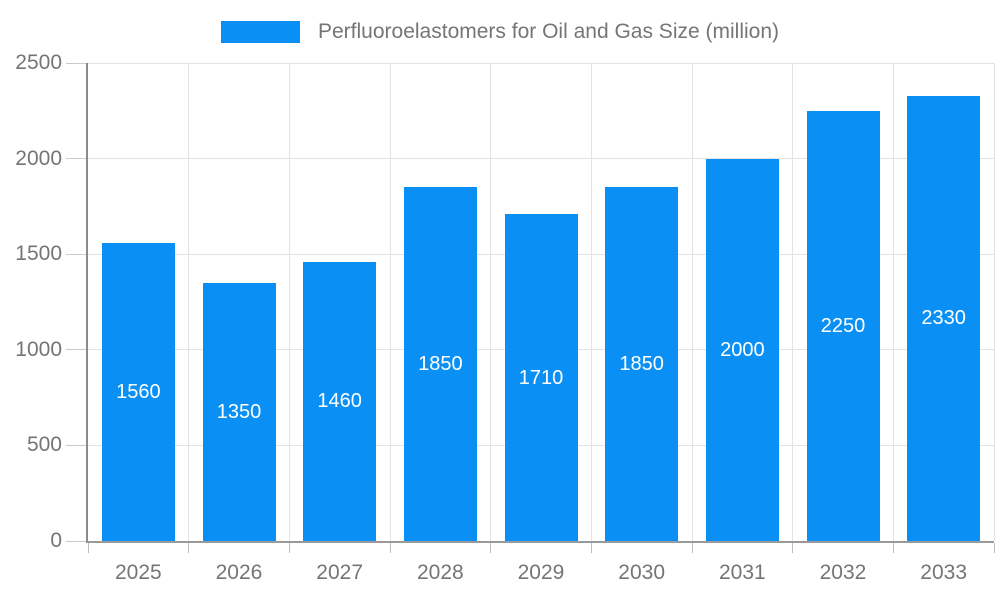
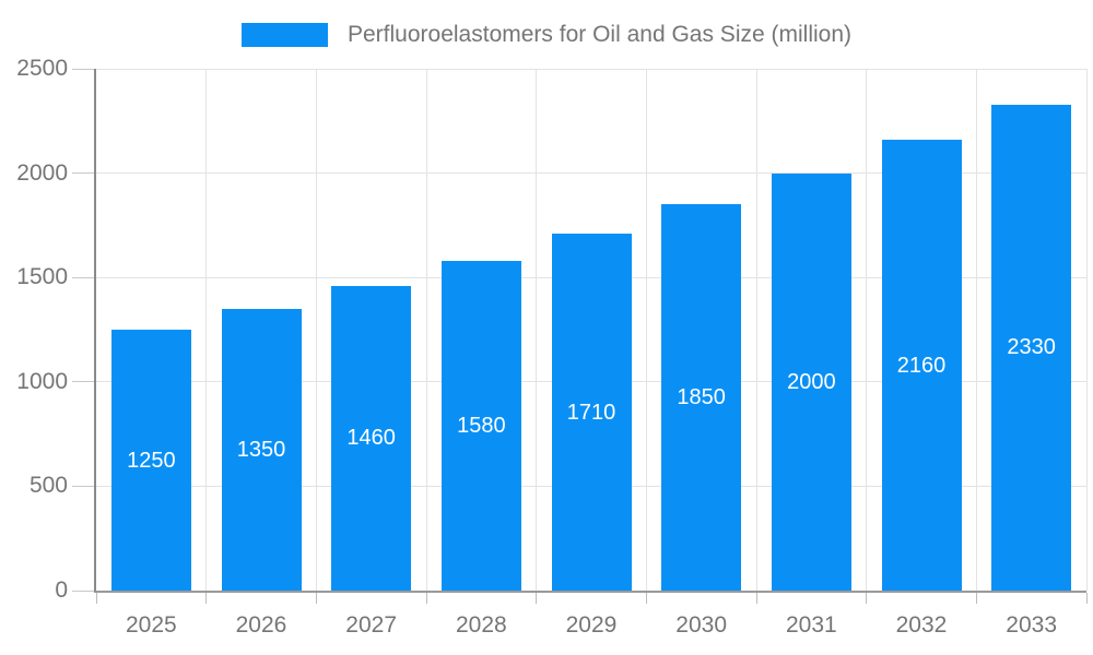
2025: 1560 -> 1250
2028: 1850 -> 1580
2032: 2250 -> 2160
